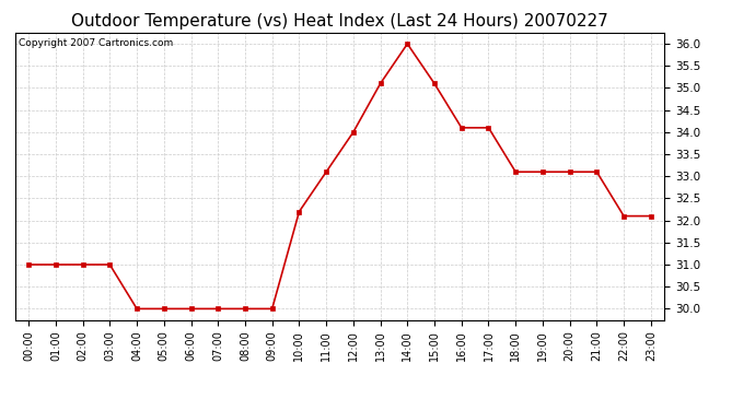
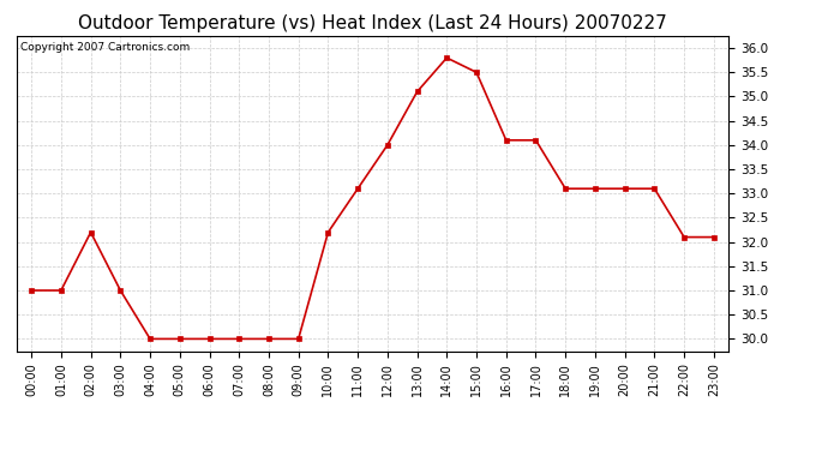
02:00: 31.0 -> 32.2
14:00: 36.0 -> 35.8
15:00: 35.1 -> 35.5
